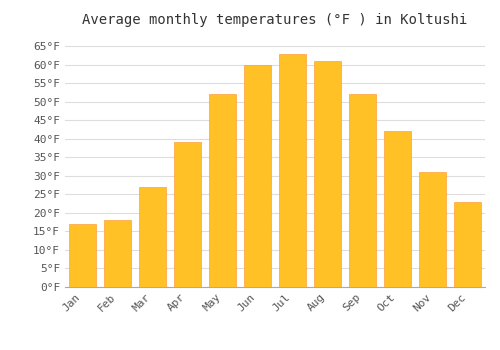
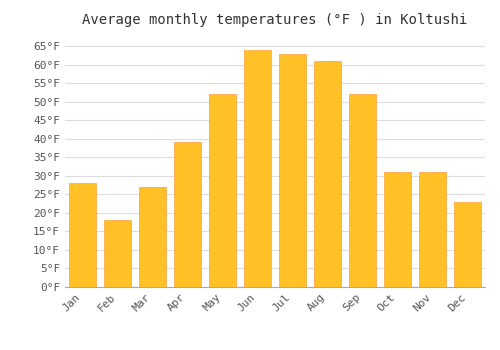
Jan: 17°F -> 28°F
Jun: 60°F -> 64°F
Oct: 42°F -> 31°F
